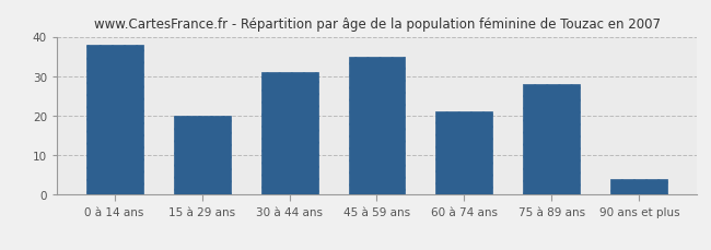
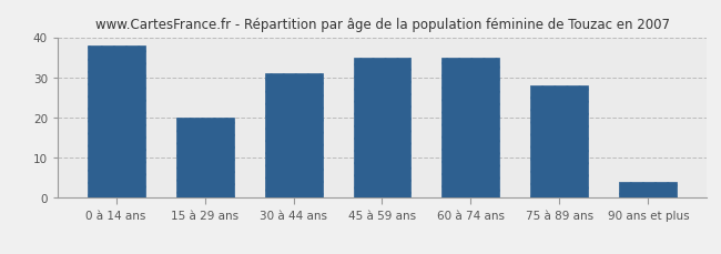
60 à 74 ans: 21 -> 35
